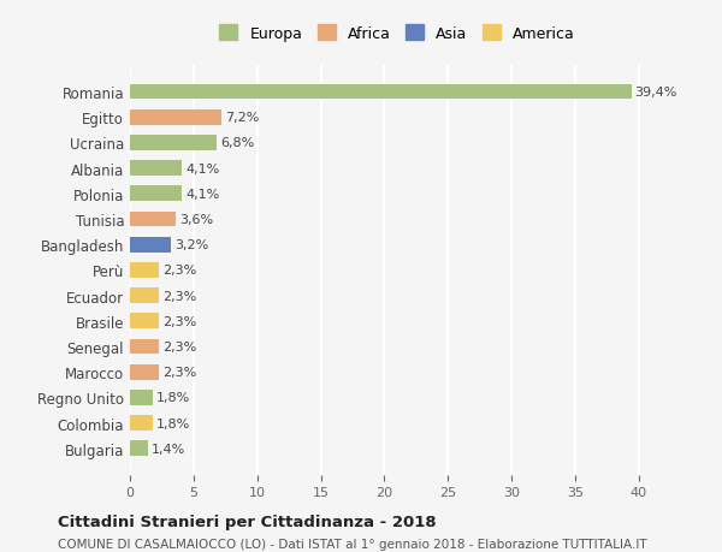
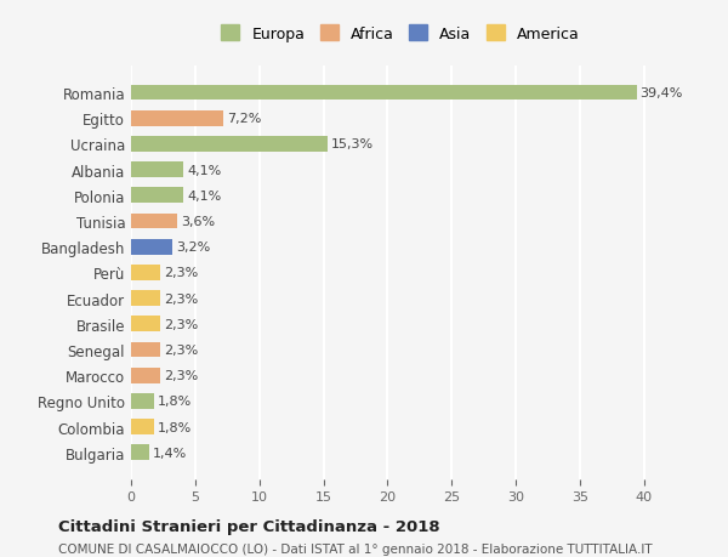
Ucraina: 6,8% -> 15,3%
